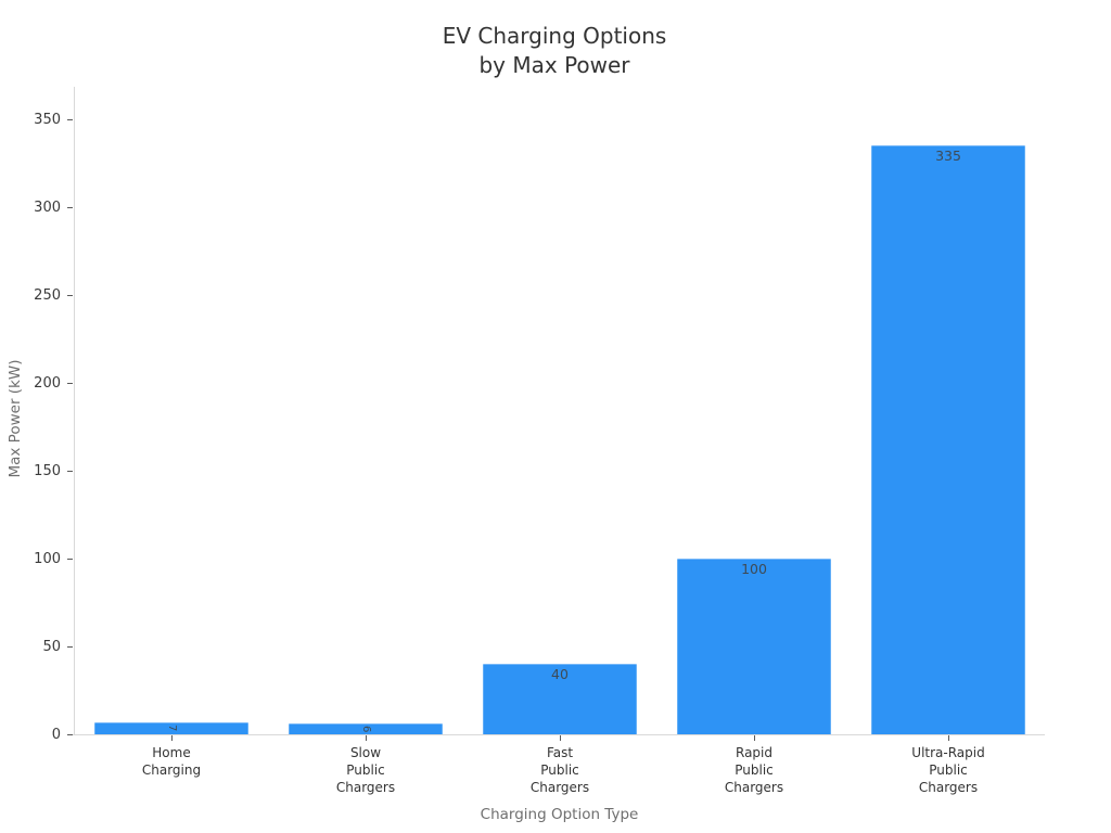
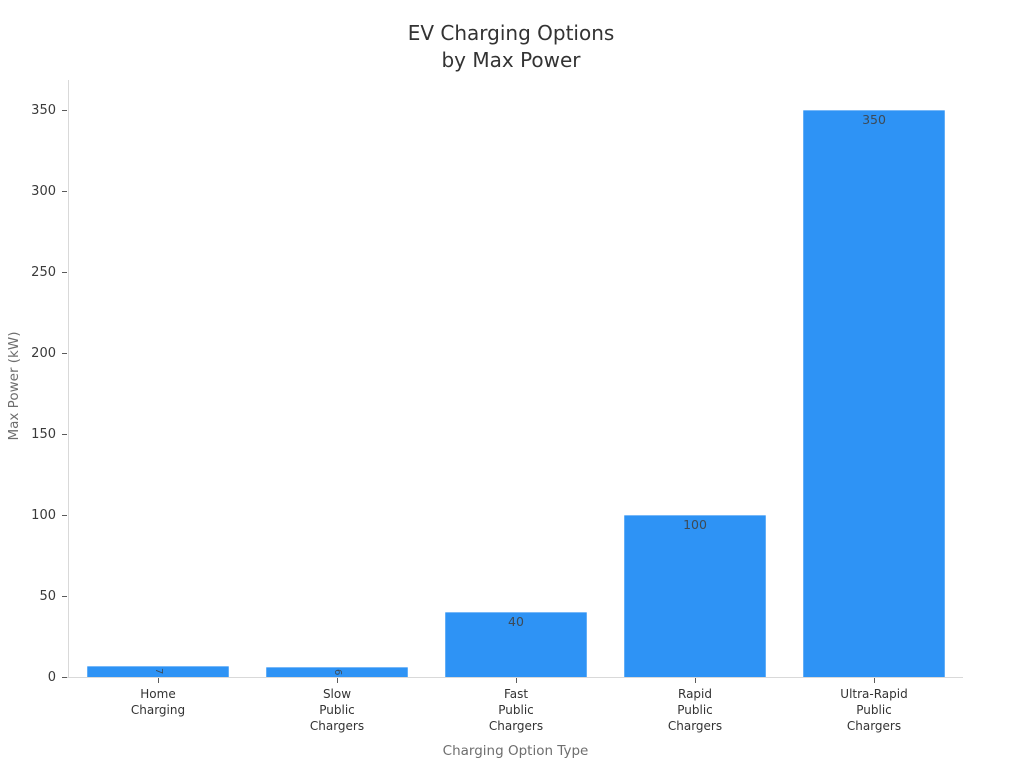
Ultra-Rapid Public Chargers: 335 -> 350
